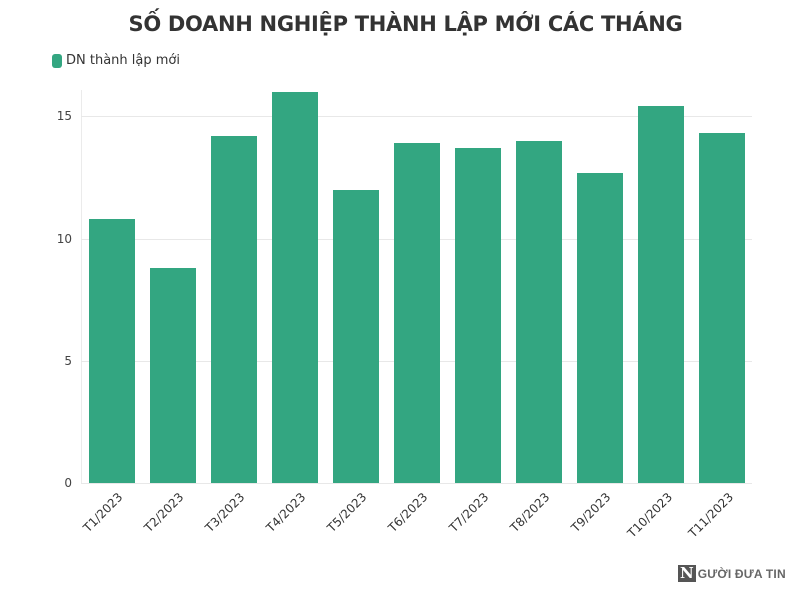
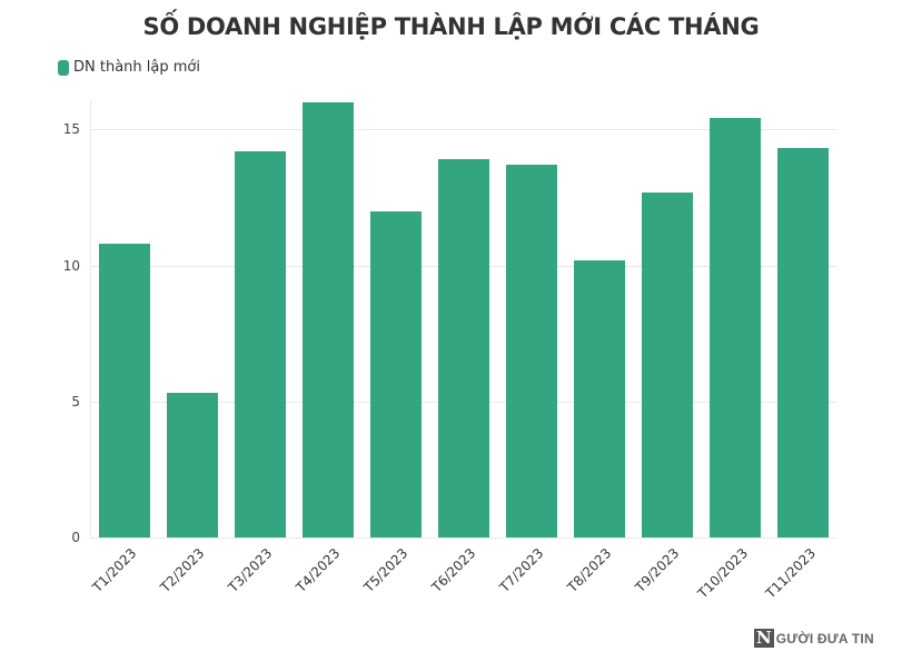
T2/2023: 8.8 -> 5.3
T8/2023: 14.0 -> 10.2
